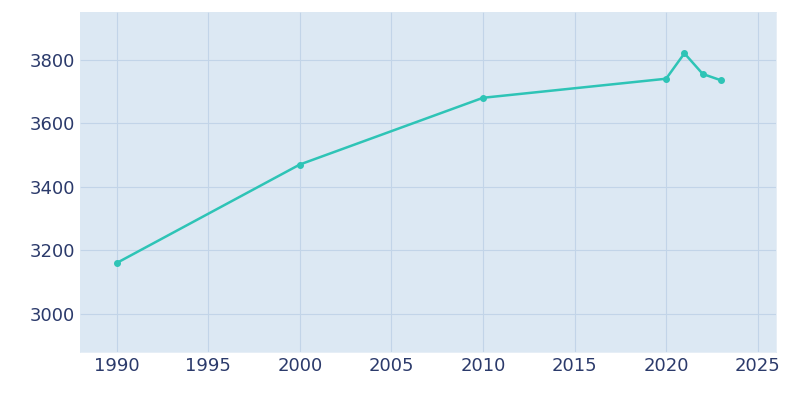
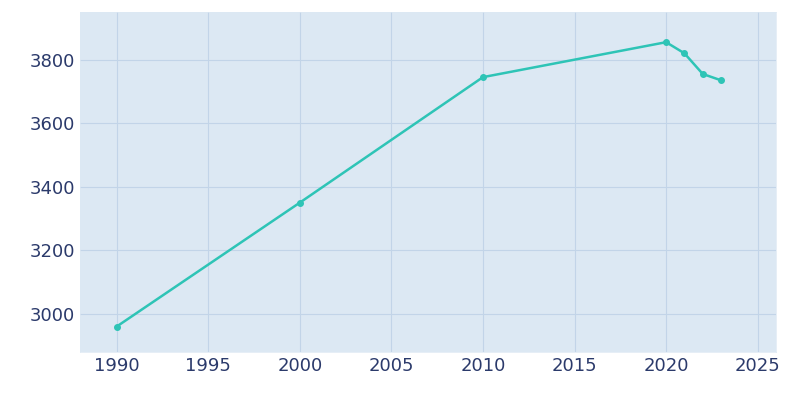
1990: 3160 -> 2960
2000: 3470 -> 3350
2010: 3680 -> 3745
2020: 3740 -> 3855
